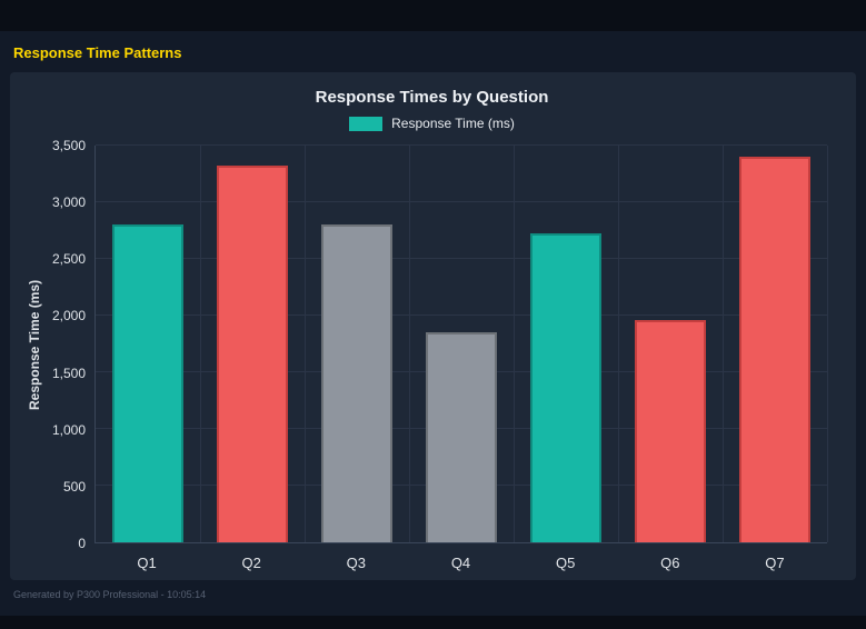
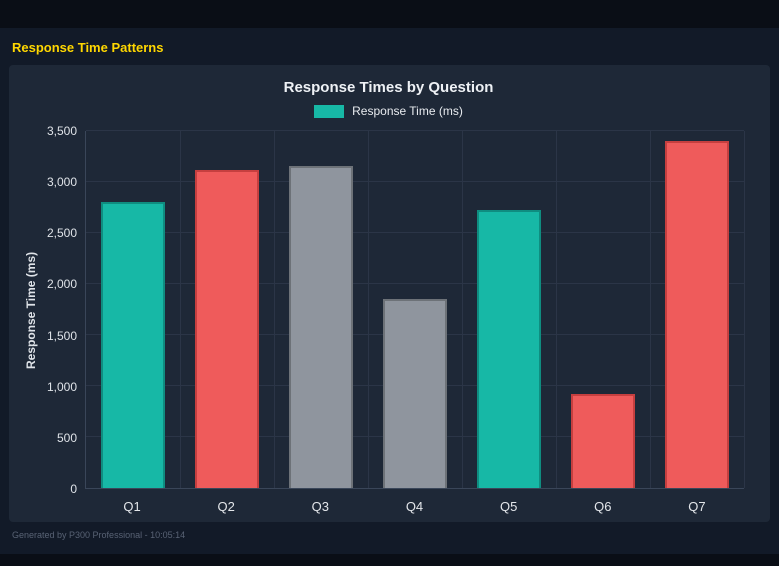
Q2: 3320 -> 3120
Q3: 2800 -> 3160
Q6: 1960 -> 920
